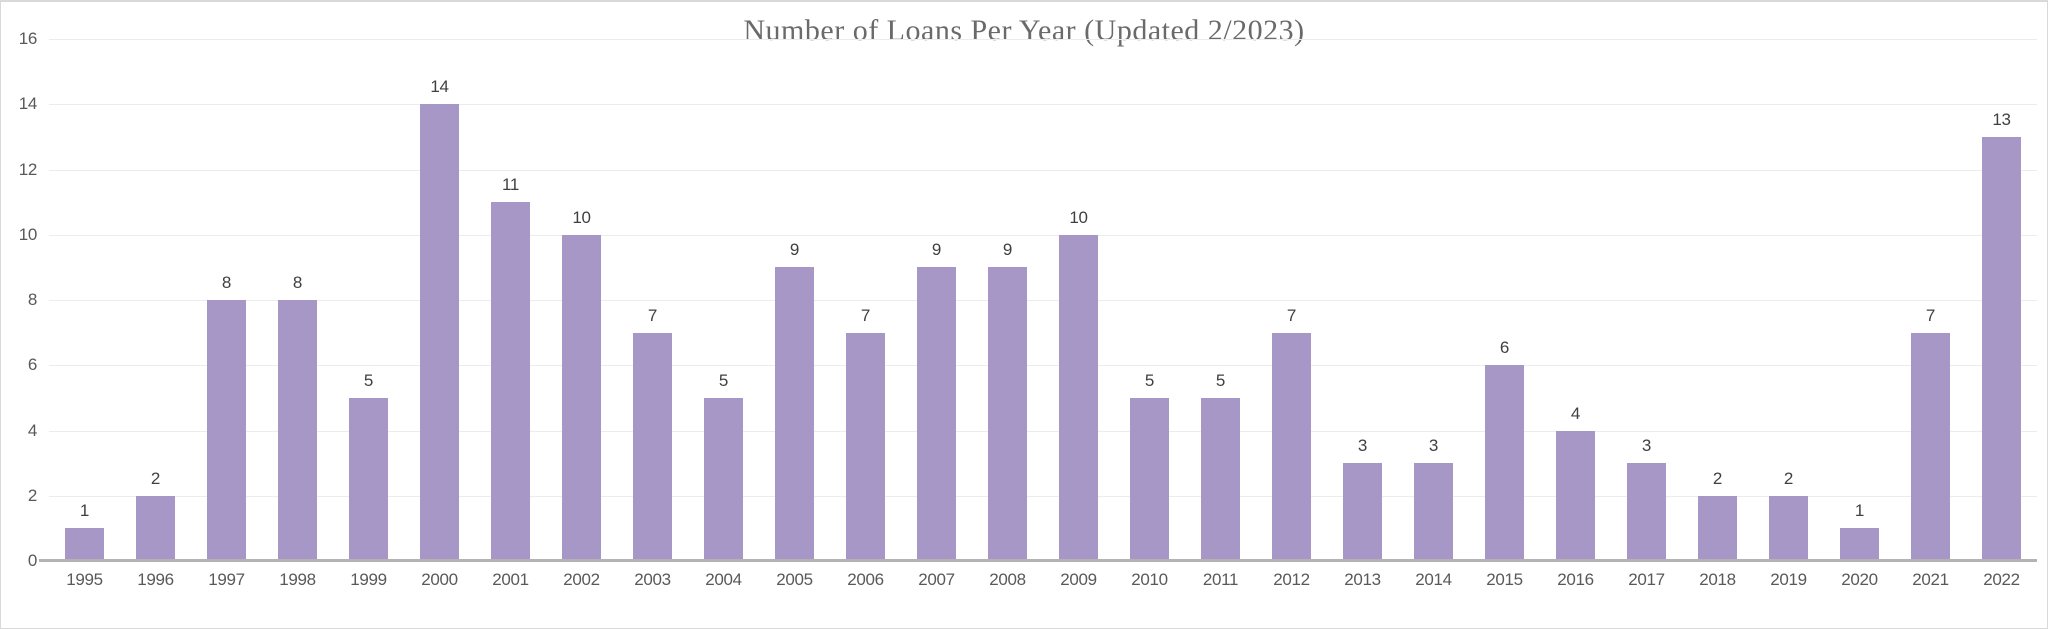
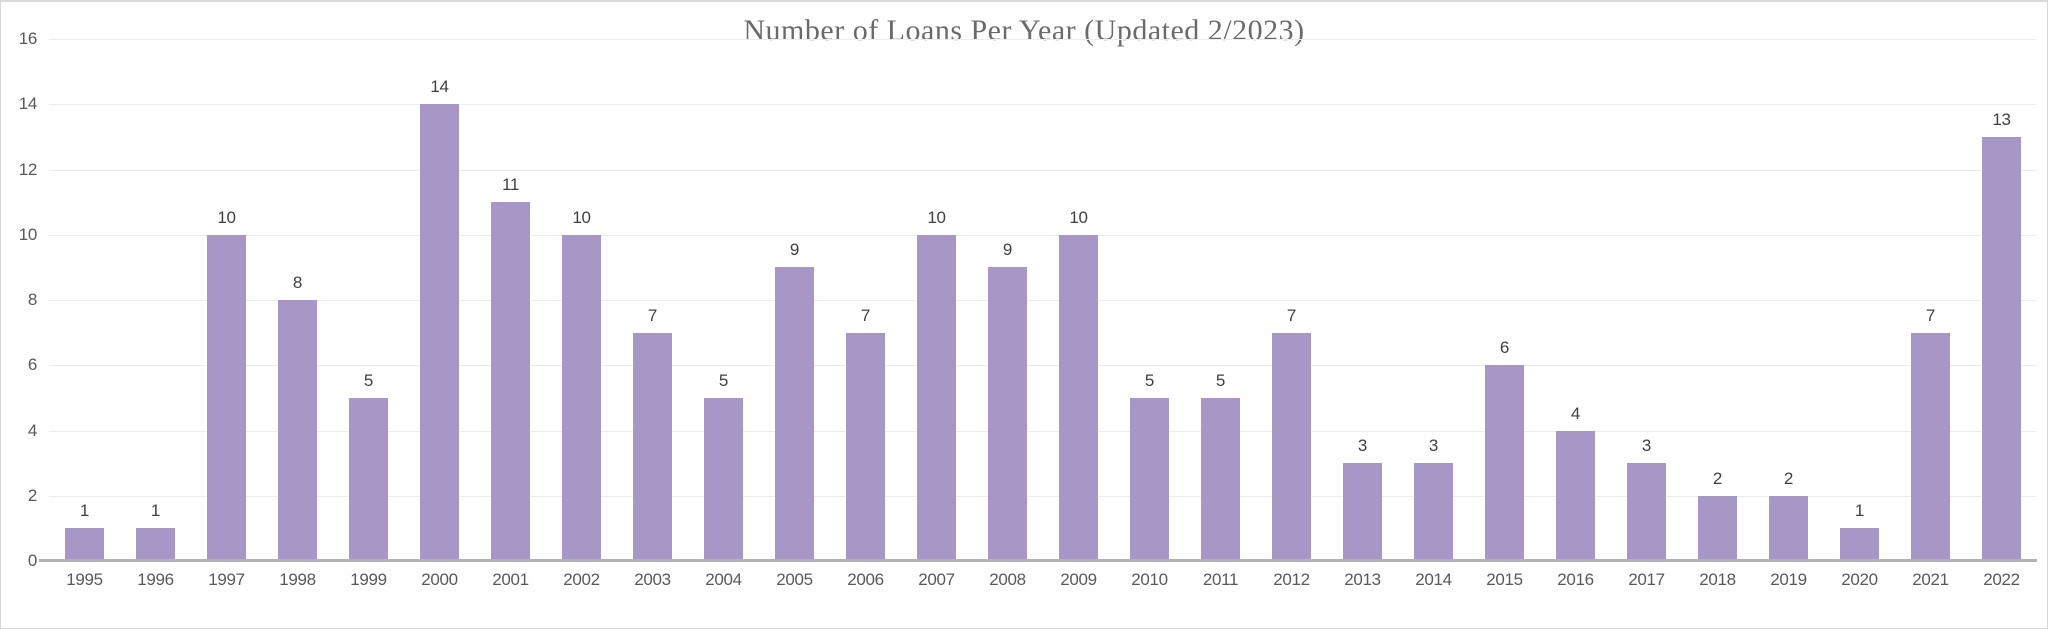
1996: 2 -> 1
1997: 8 -> 10
2007: 9 -> 10
